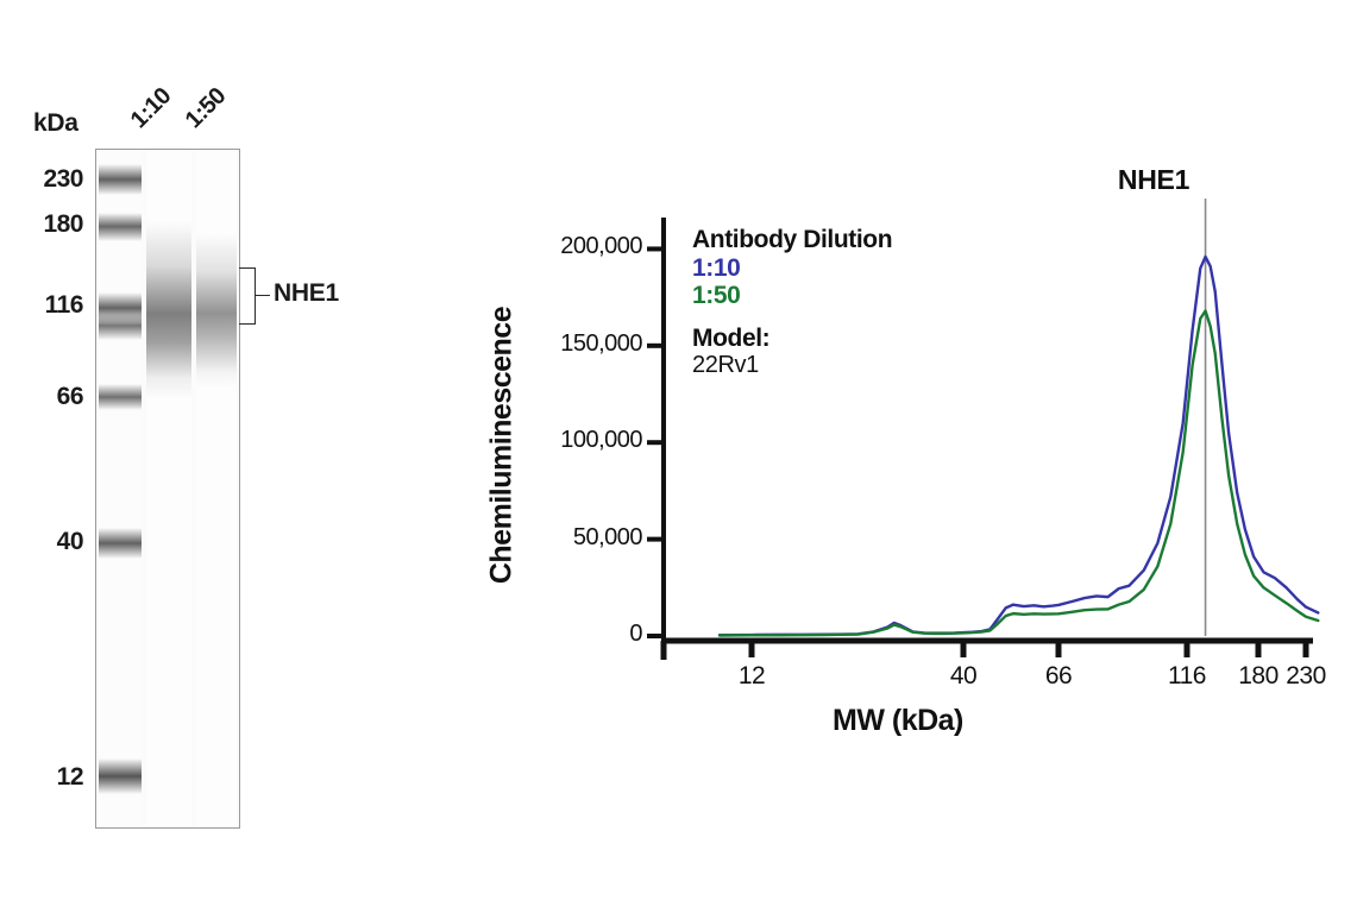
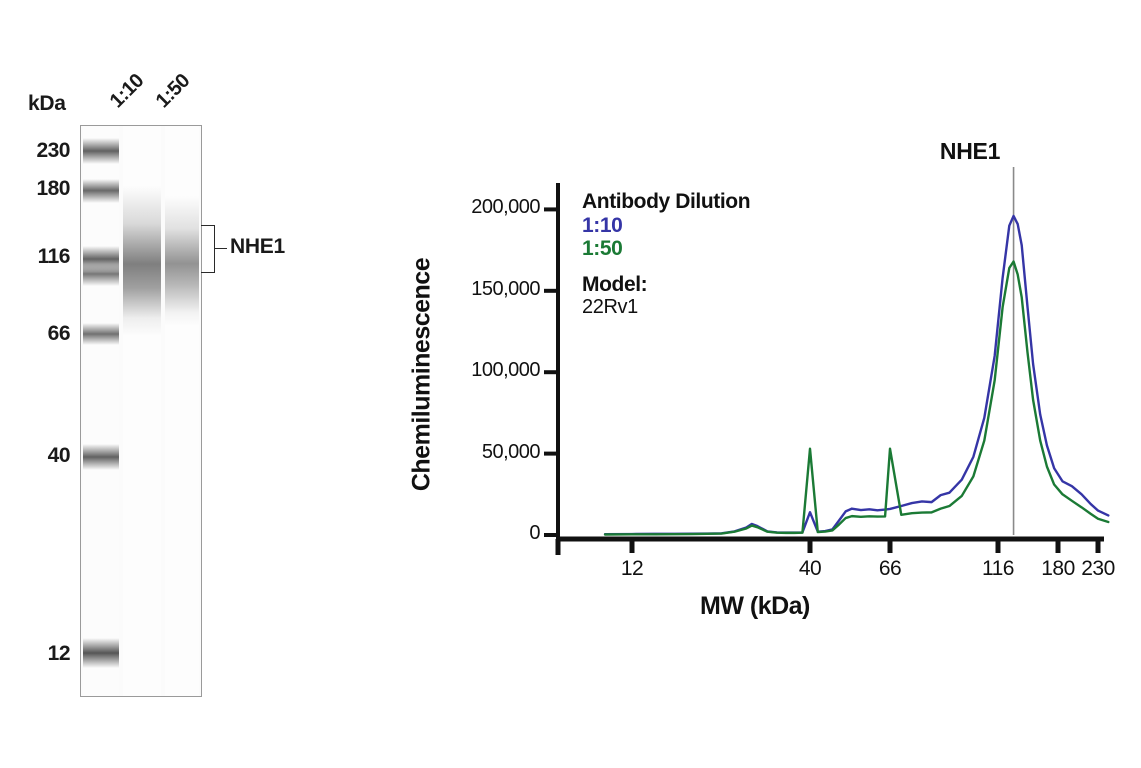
1:10/40: 2000 -> 14000
1:50/40: 2000 -> 53000
1:50/66: 12000 -> 53000
